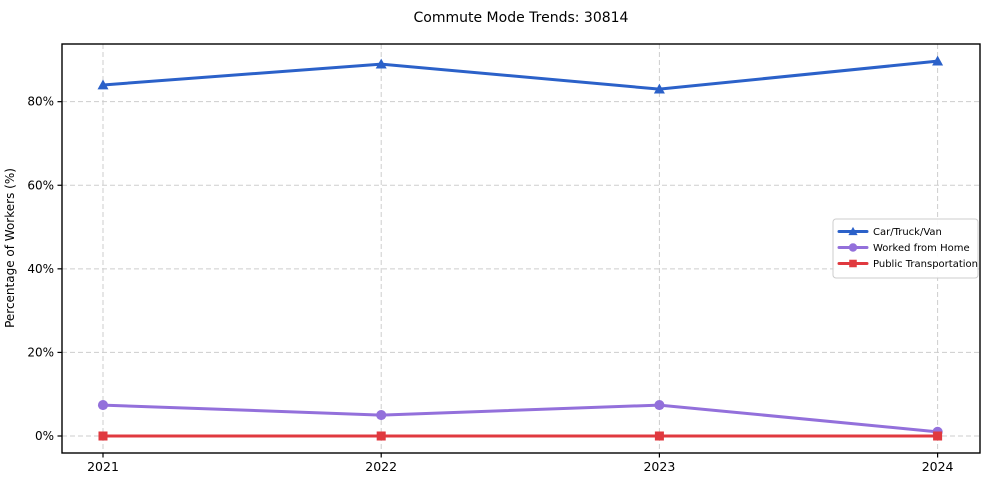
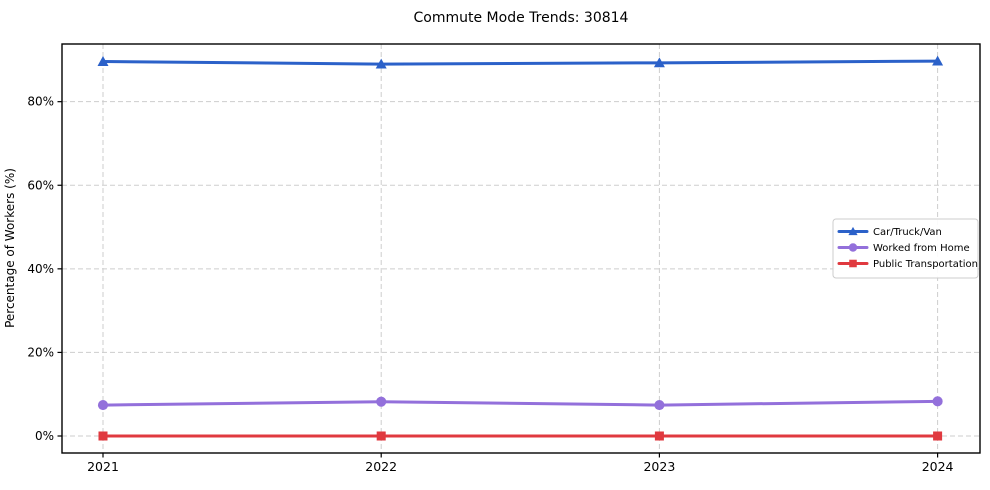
Car/Truck/Van/2021: 84% -> 90%
Worked from Home/2022: 5% -> 8%
Car/Truck/Van/2023: 83% -> 89%
Worked from Home/2024: 1% -> 8%
